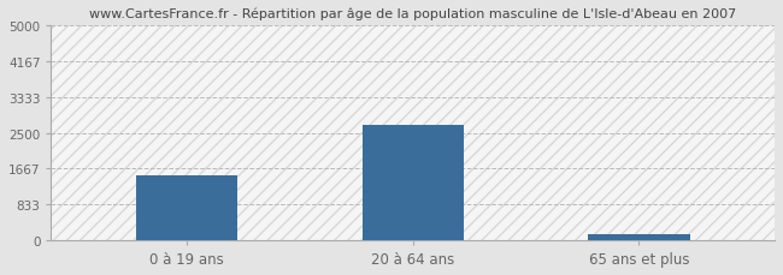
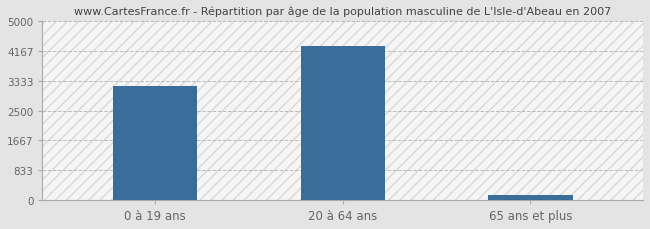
0 à 19 ans: 1500 -> 3200
20 à 64 ans: 2700 -> 4300
